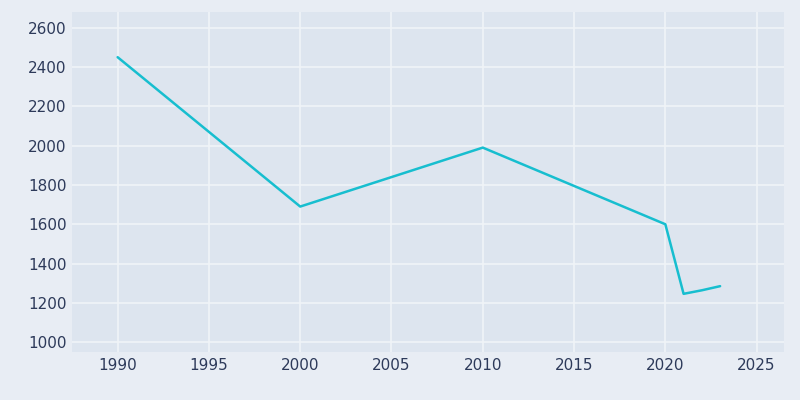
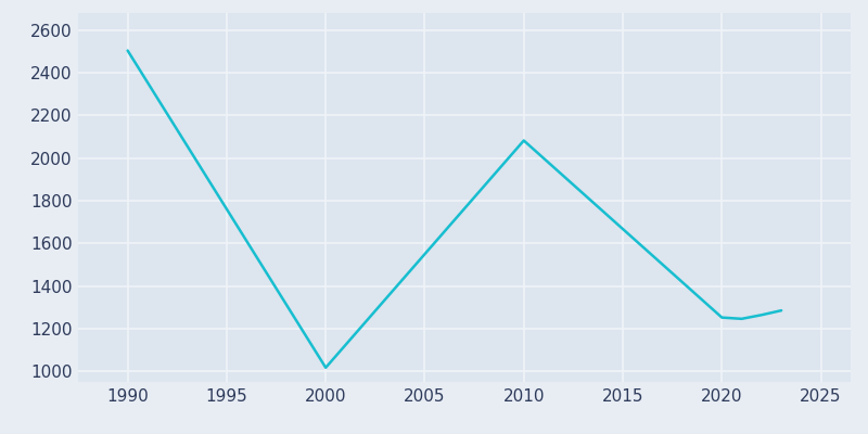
1990: 2450 -> 2500
2000: 1690 -> 1020
2010: 1990 -> 2080
2020: 1600 -> 1250
